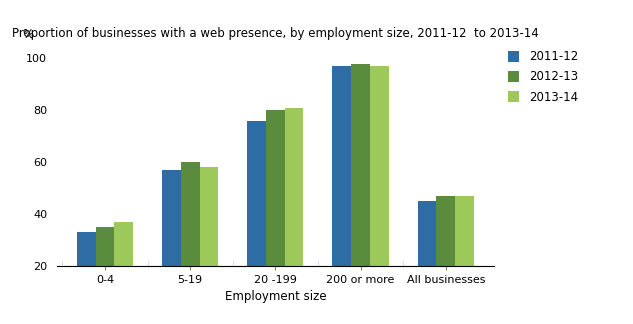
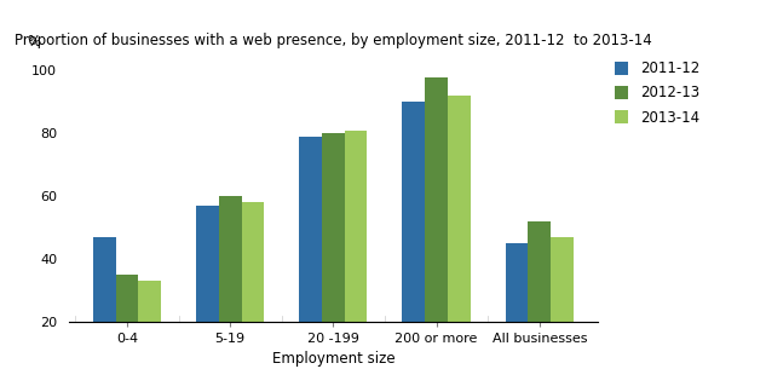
2011-12/0-4: 33 -> 47
2013-14/0-4: 37 -> 33
2011-12/20 -199: 76 -> 79
2011-12/200 or more: 97 -> 90
2013-14/200 or more: 97 -> 92
2012-13/All businesses: 47 -> 52
